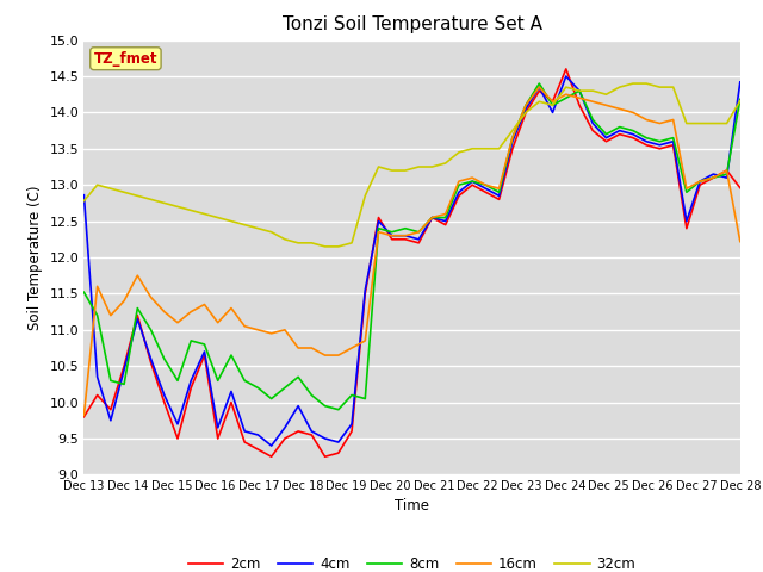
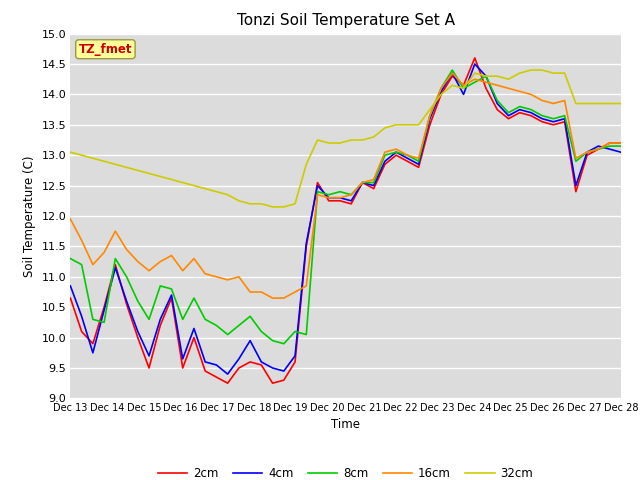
2cm/Dec 13: 9.80 -> 10.65
4cm/Dec 13: 12.86 -> 10.85
8cm/Dec 13: 11.52 -> 11.30
16cm/Dec 13: 9.82 -> 11.95
32cm/Dec 13: 12.78 -> 13.05
2cm/Dec 28: 12.96 -> 13.20
4cm/Dec 28: 14.42 -> 13.05
8cm/Dec 28: 14.18 -> 13.15
16cm/Dec 28: 12.22 -> 13.20
32cm/Dec 28: 14.16 -> 13.85
